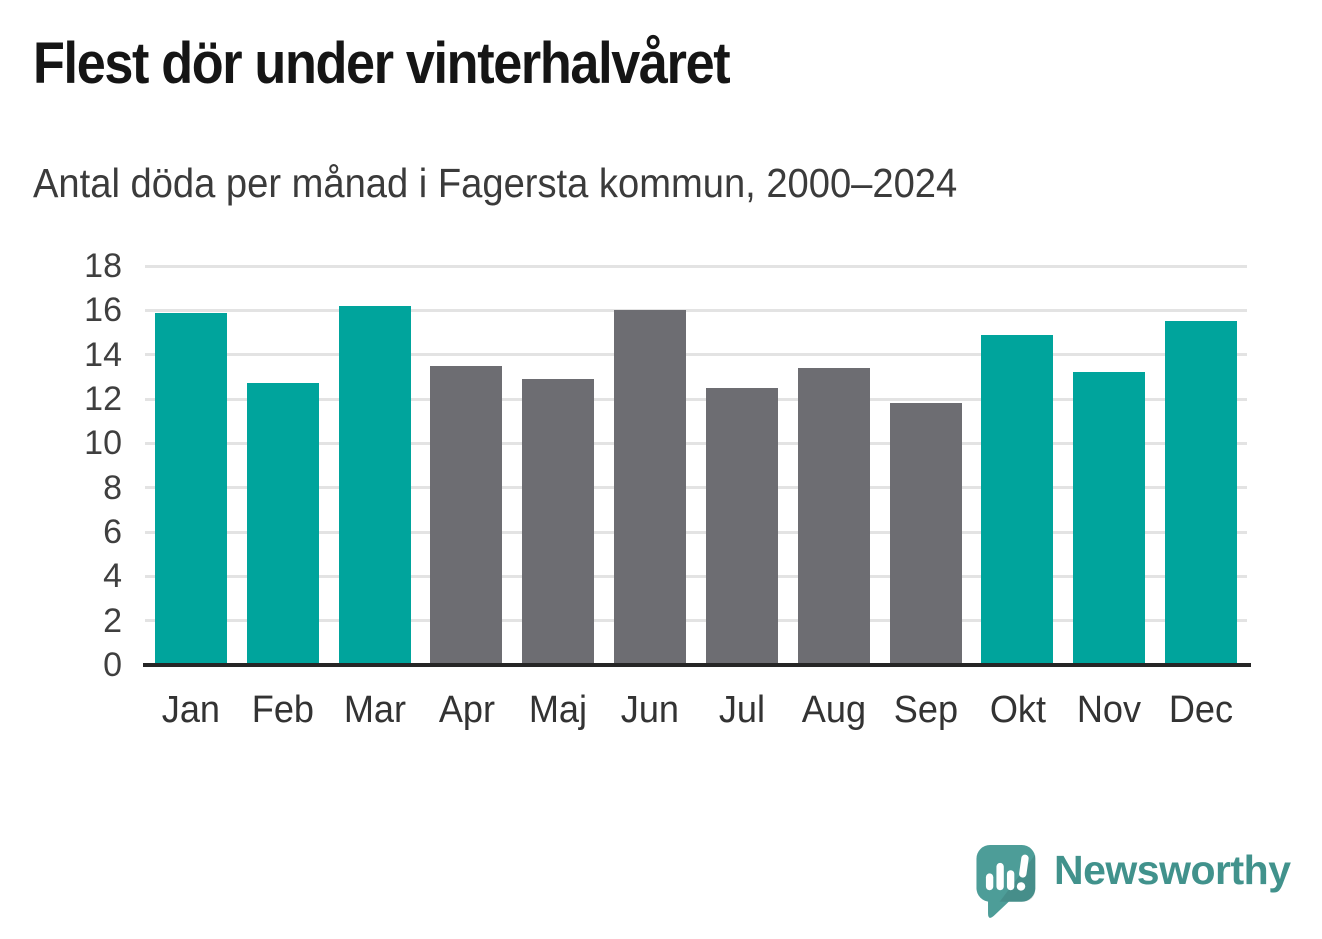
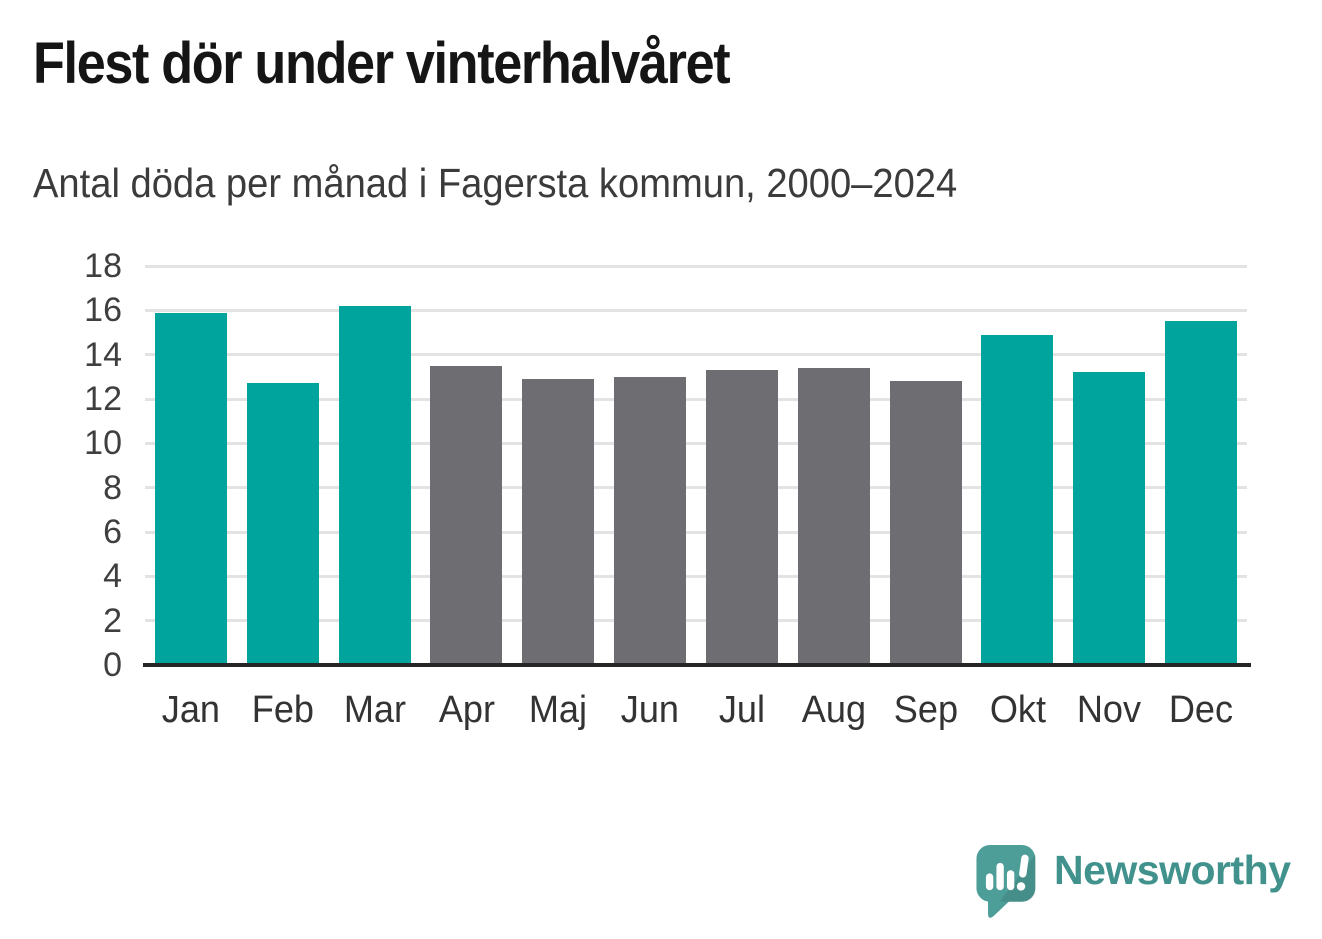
Jun: 16.0 -> 13.0
Jul: 12.5 -> 13.3
Sep: 11.8 -> 12.8
